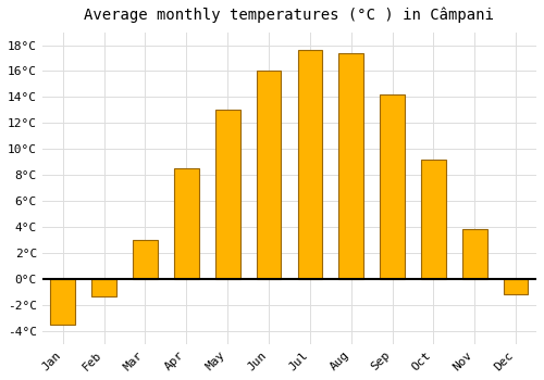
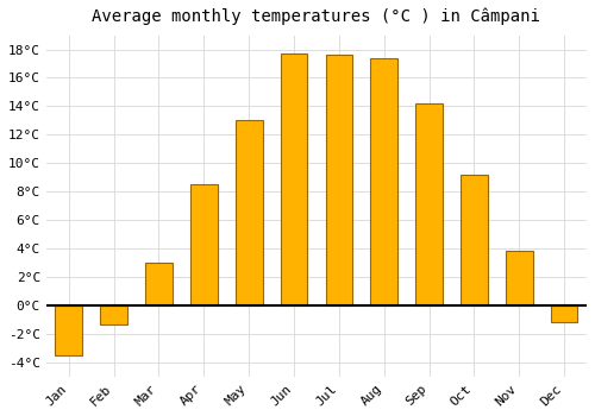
Jun: 16.0°C -> 17.7°C
